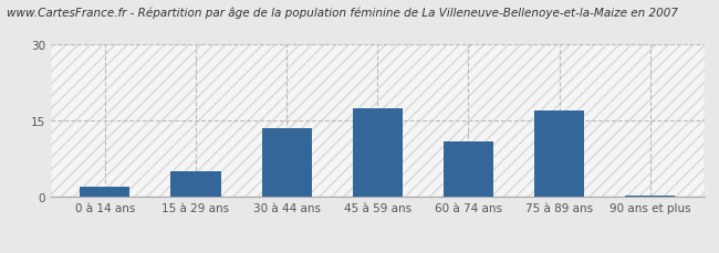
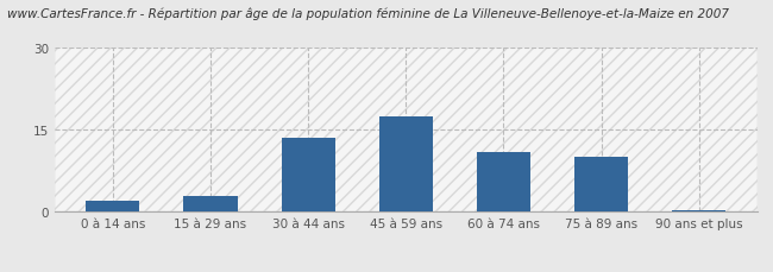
15 à 29 ans: 5.0 -> 3.0
75 à 89 ans: 17.0 -> 10.0
